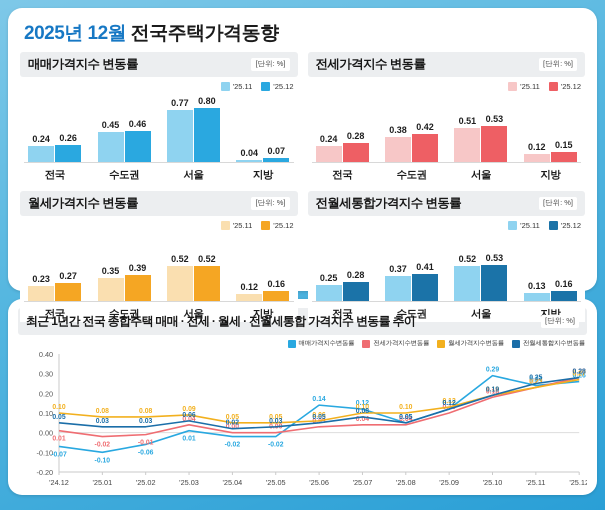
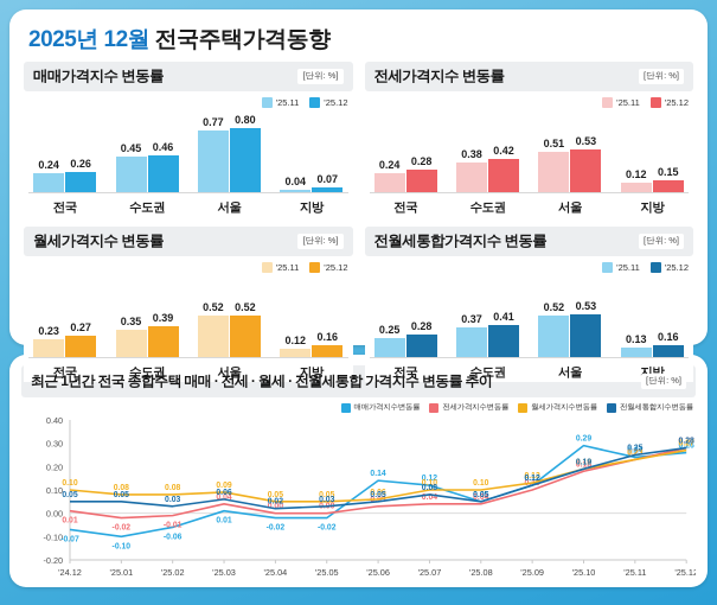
전월세통합지수변동률/'25.01: 0.03 -> 0.05
